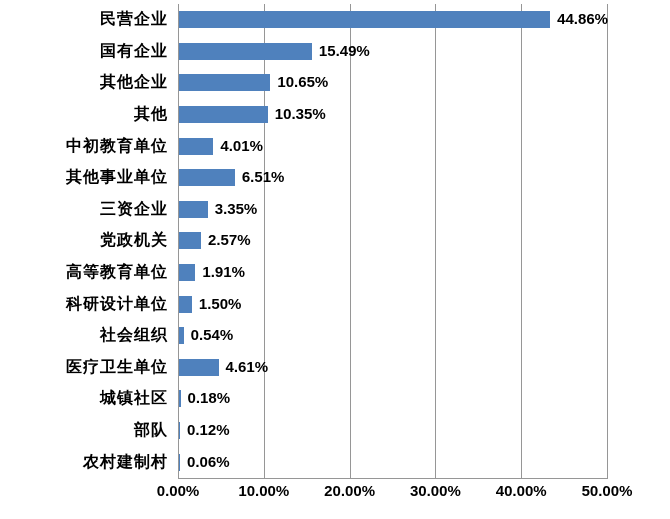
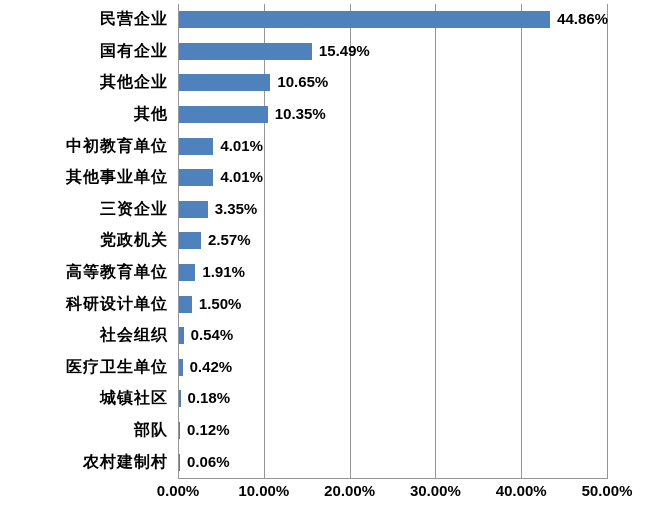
其他事业单位: 6.51% -> 4.01%
医疗卫生单位: 4.61% -> 0.42%
